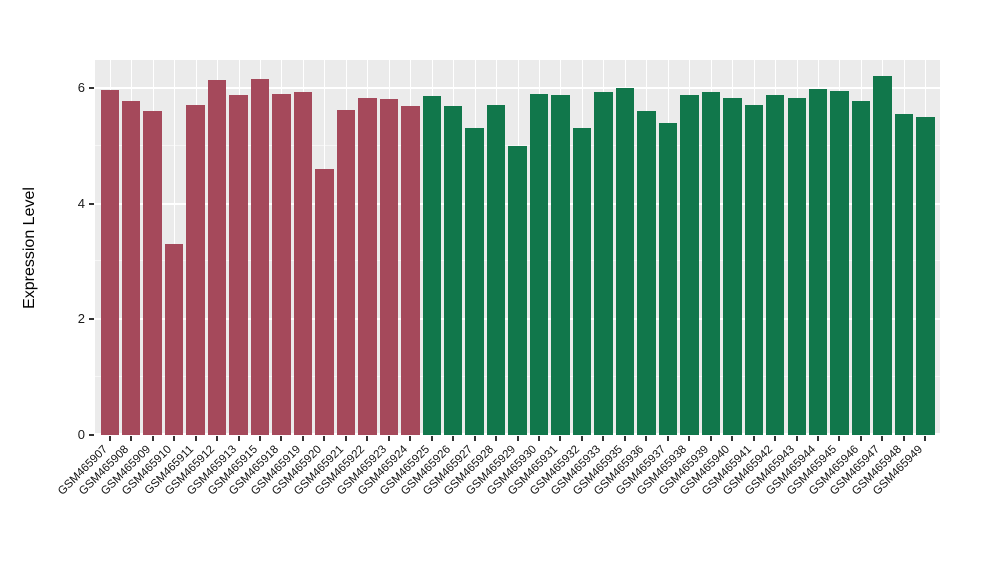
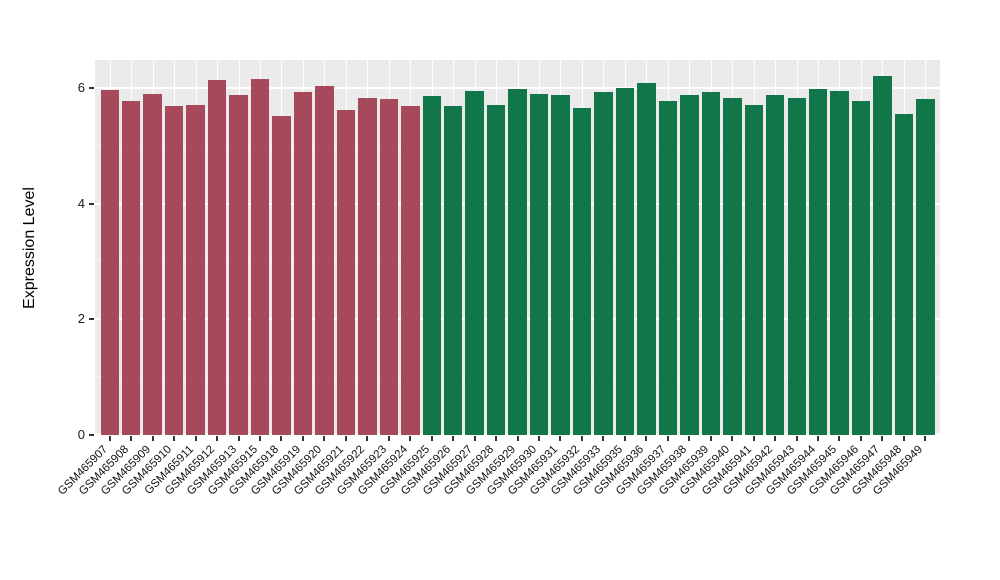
GSM465909: 5.6 -> 5.9
GSM465910: 3.3 -> 5.7
GSM465918: 5.9 -> 5.5
GSM465920: 4.6 -> 6.0
GSM465927: 5.3 -> 6.0
GSM465929: 5.0 -> 6.0
GSM465932: 5.3 -> 5.7
GSM465936: 5.6 -> 6.1
GSM465937: 5.4 -> 5.8
GSM465949: 5.5 -> 5.8
